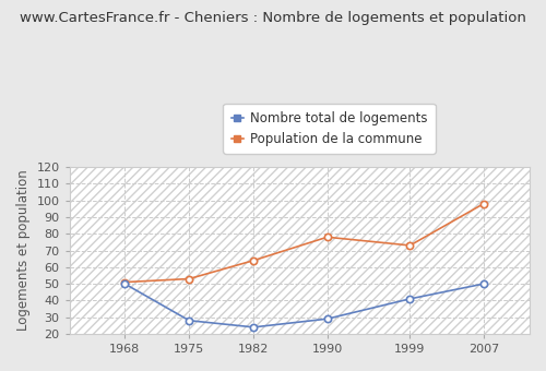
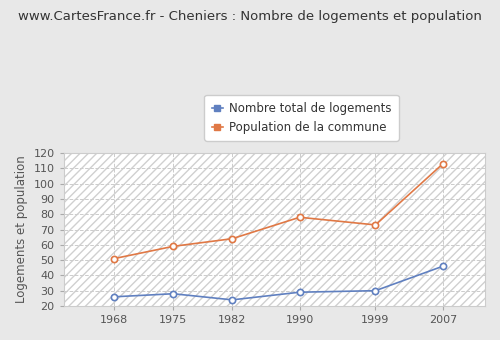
Nombre total de logements/1968: 50 -> 26
Population de la commune/1975: 53 -> 59
Nombre total de logements/1999: 41 -> 30
Nombre total de logements/2007: 50 -> 46
Population de la commune/2007: 98 -> 113
